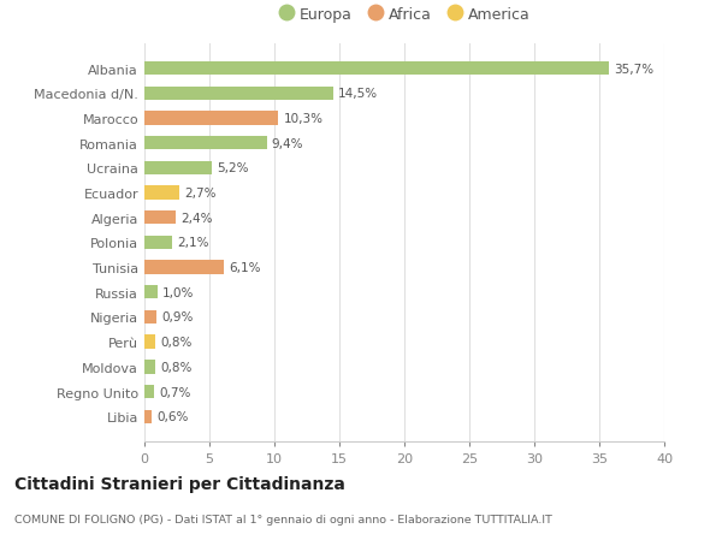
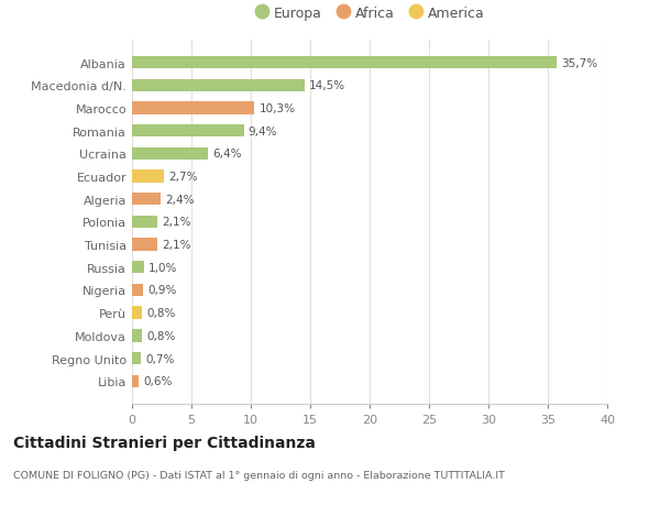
Ucraina: 5,2% -> 6,4%
Tunisia: 6,1% -> 2,1%
